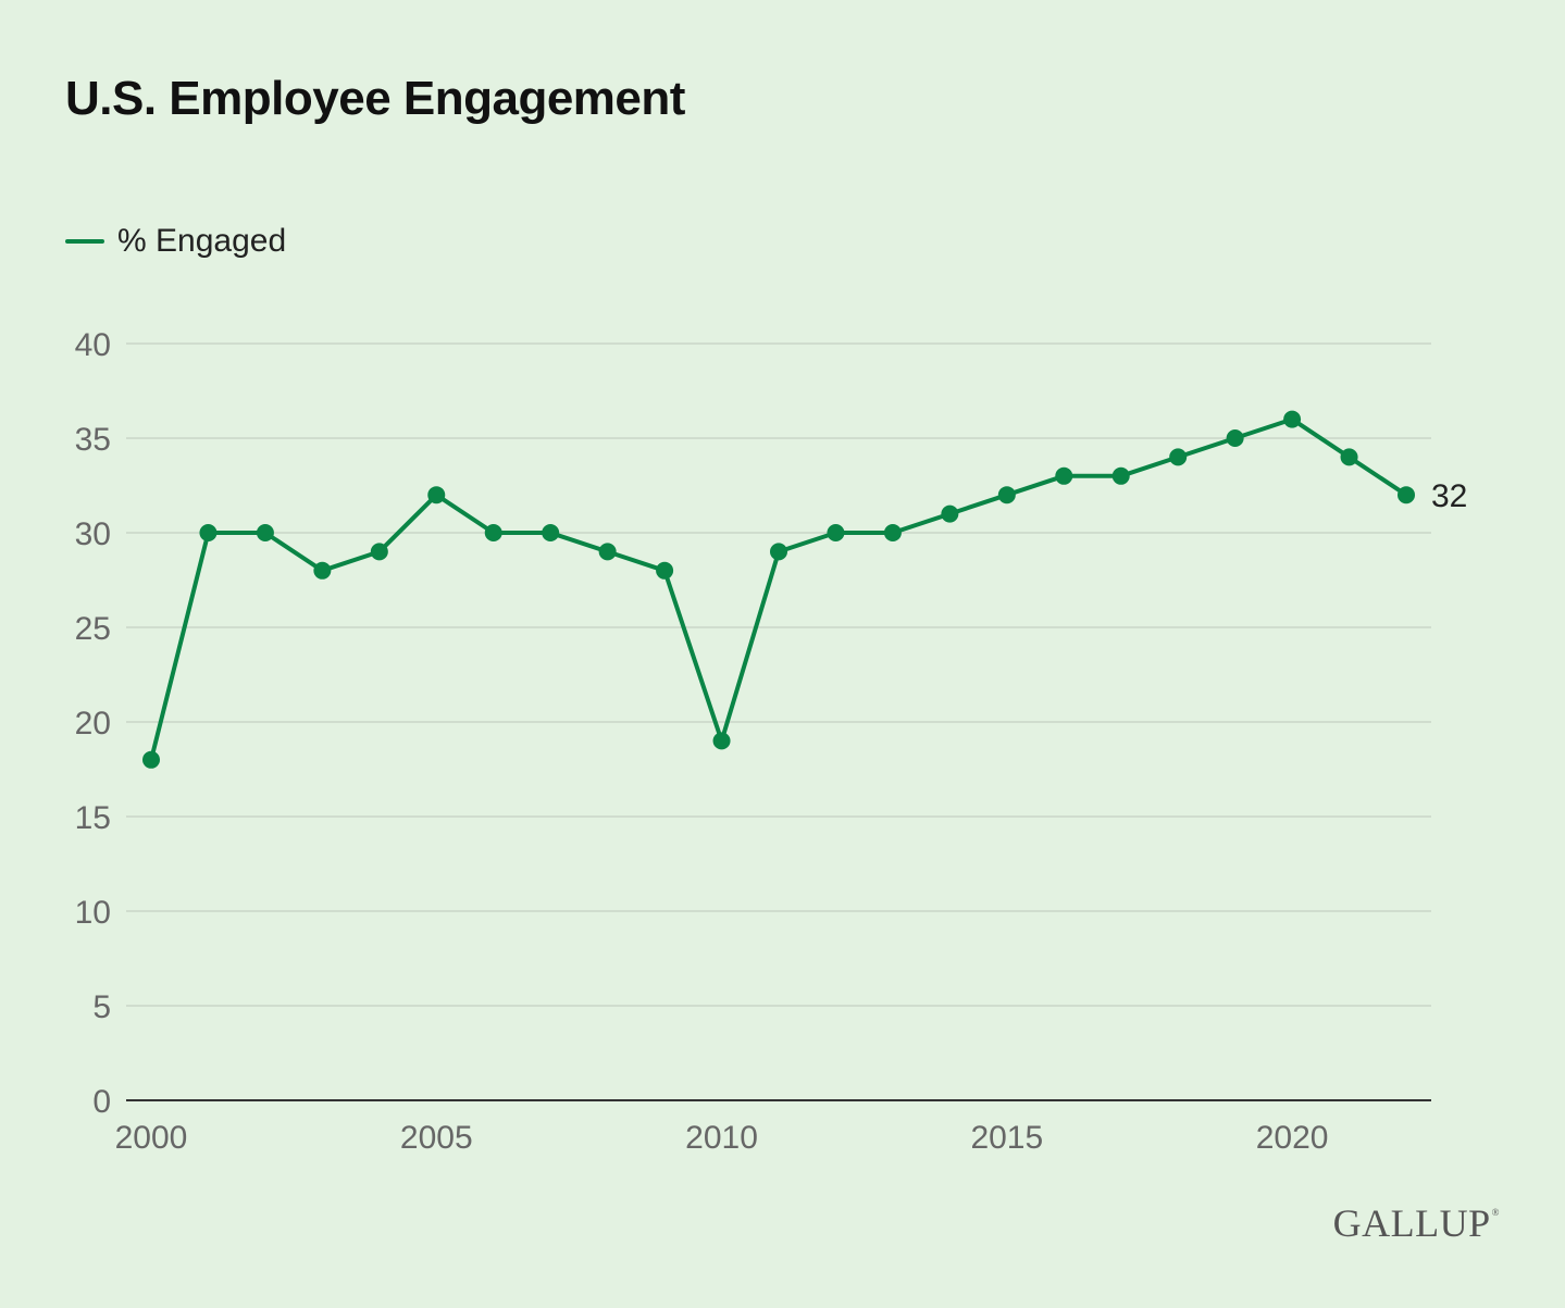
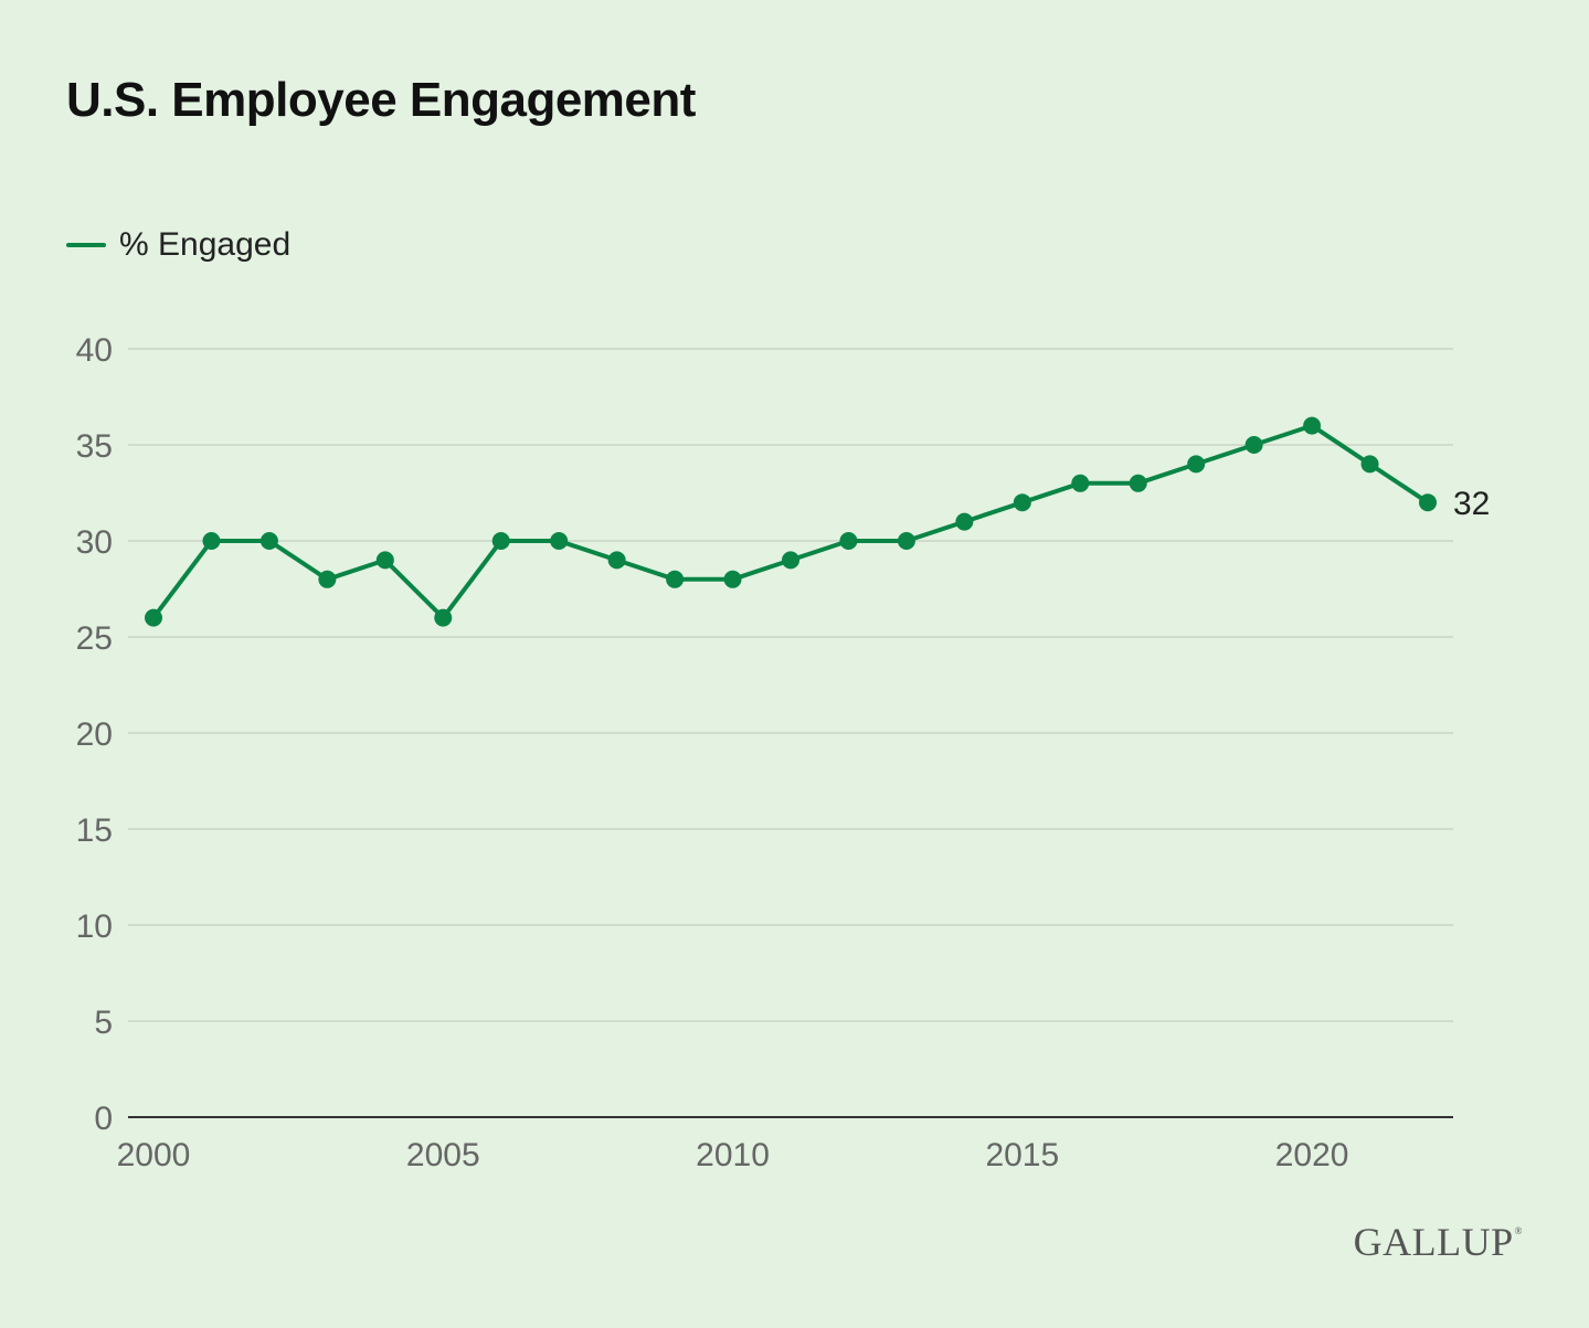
2000: 18 -> 26
2005: 32 -> 26
2010: 19 -> 28
